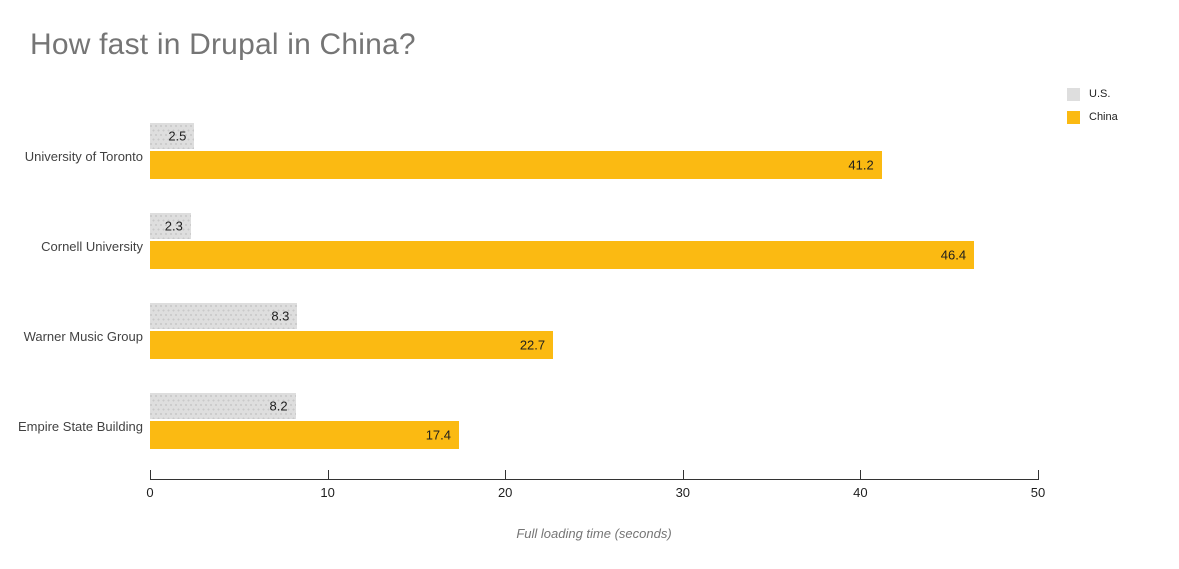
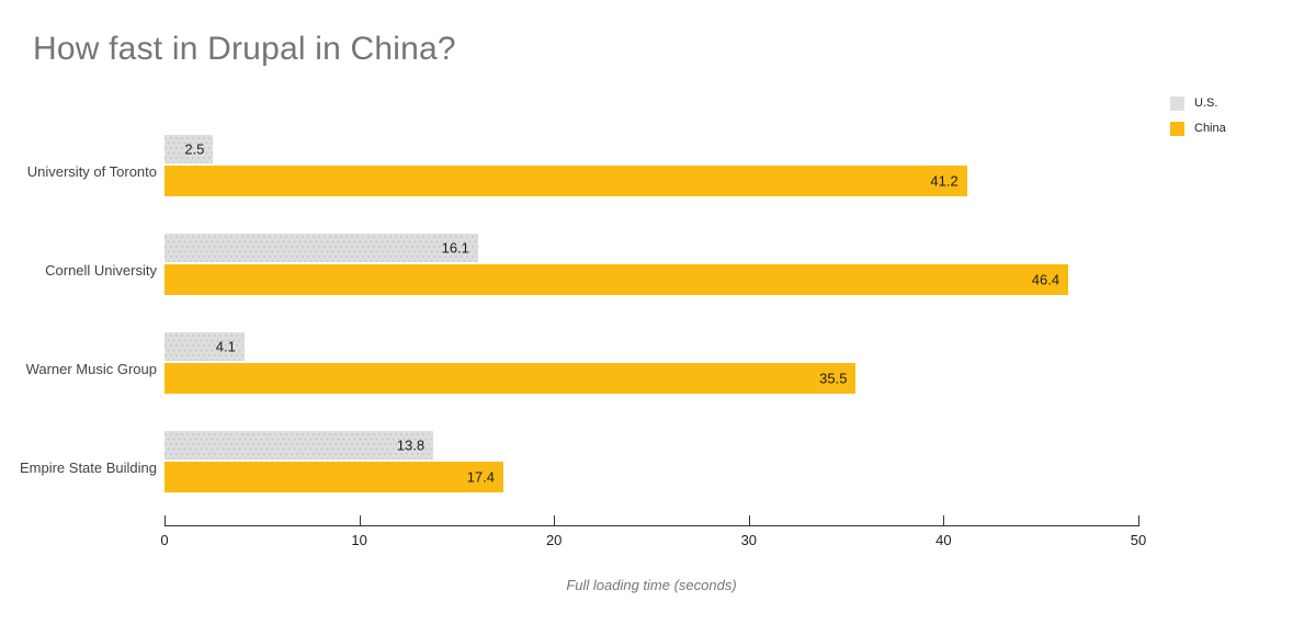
U.S./Cornell University: 2.3 -> 16.1
U.S./Warner Music Group: 8.3 -> 4.1
China/Warner Music Group: 22.7 -> 35.5
U.S./Empire State Building: 8.2 -> 13.8
